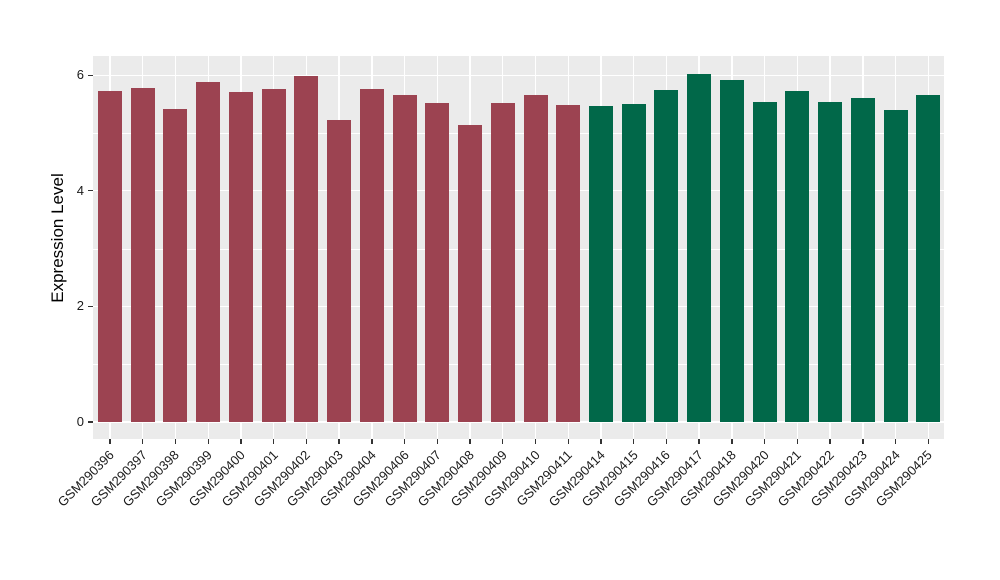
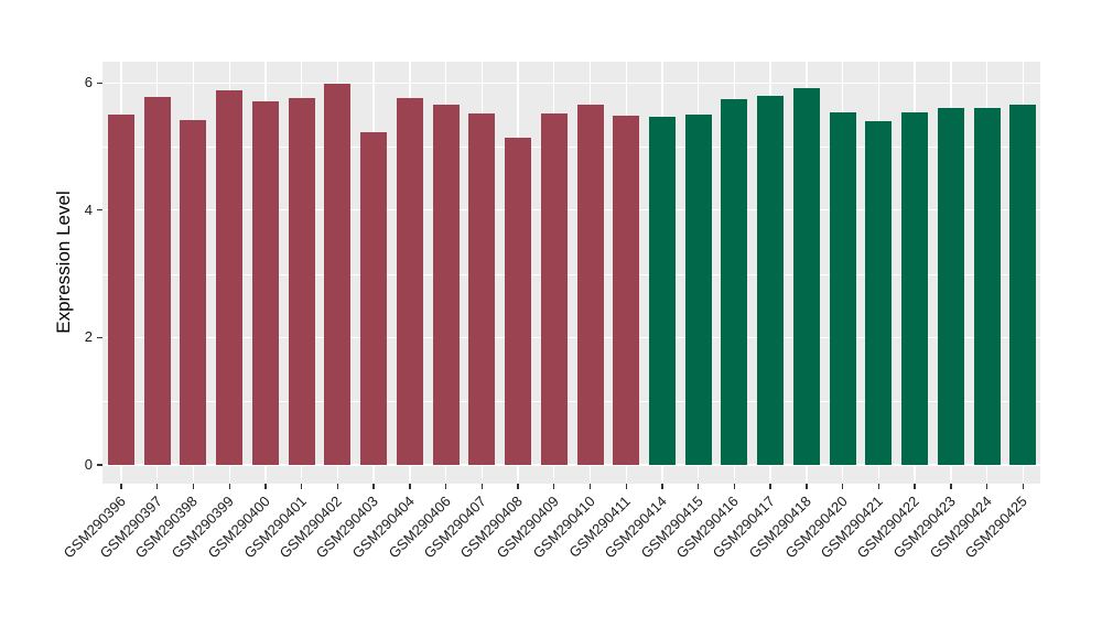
GSM290396: 5.7 -> 5.5
GSM290417: 6.0 -> 5.8
GSM290421: 5.7 -> 5.4
GSM290424: 5.4 -> 5.6
